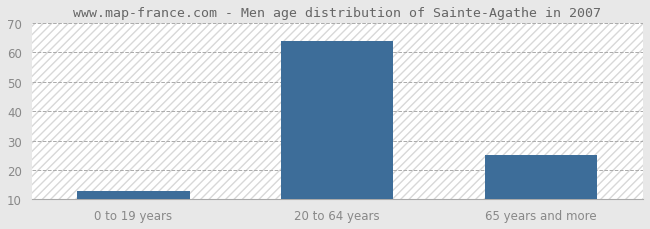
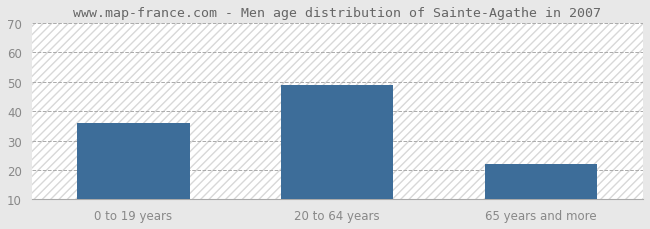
0 to 19 years: 13 -> 36
20 to 64 years: 64 -> 49
65 years and more: 25 -> 22
